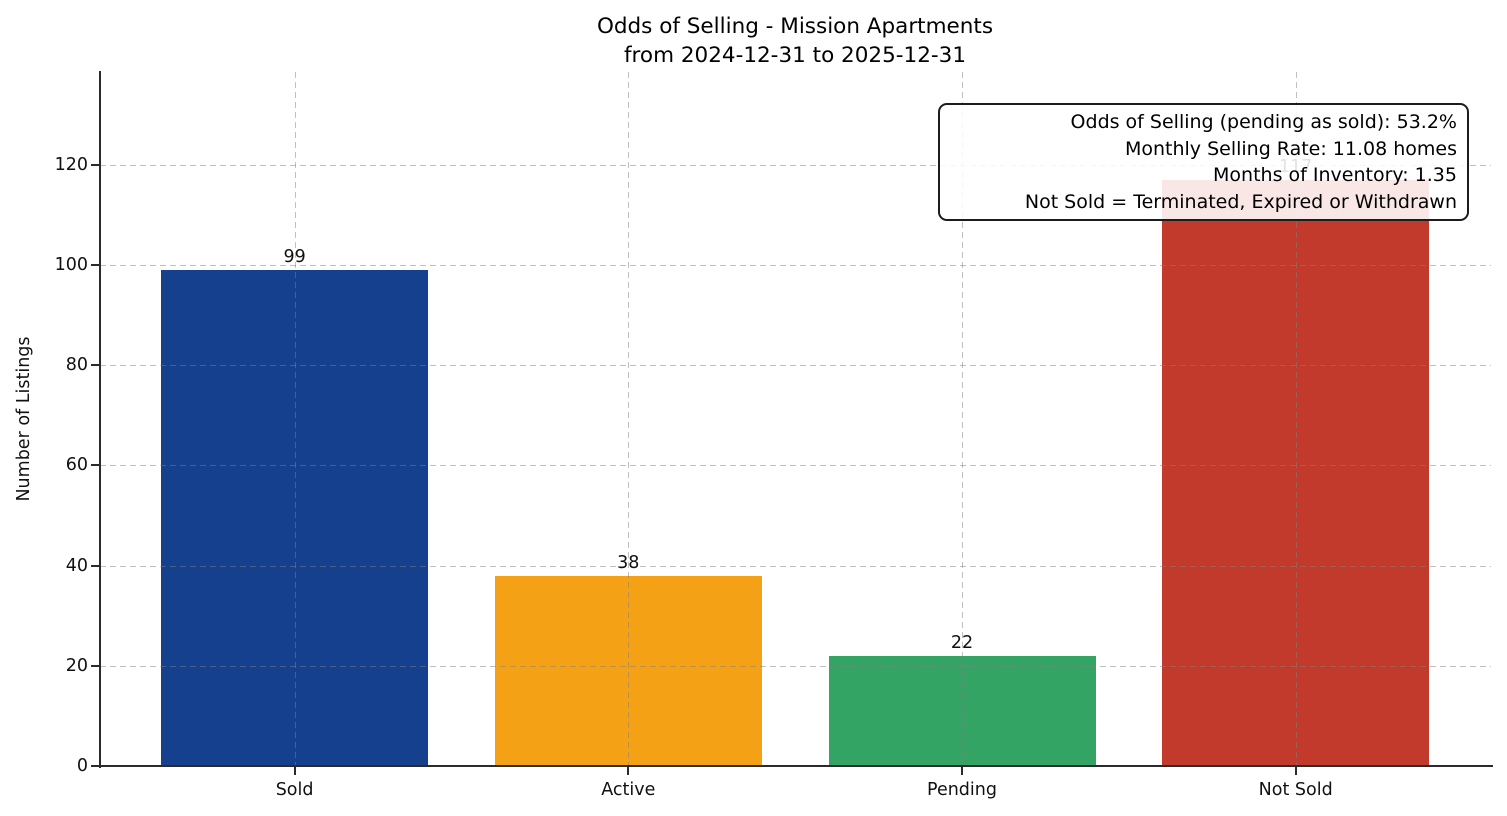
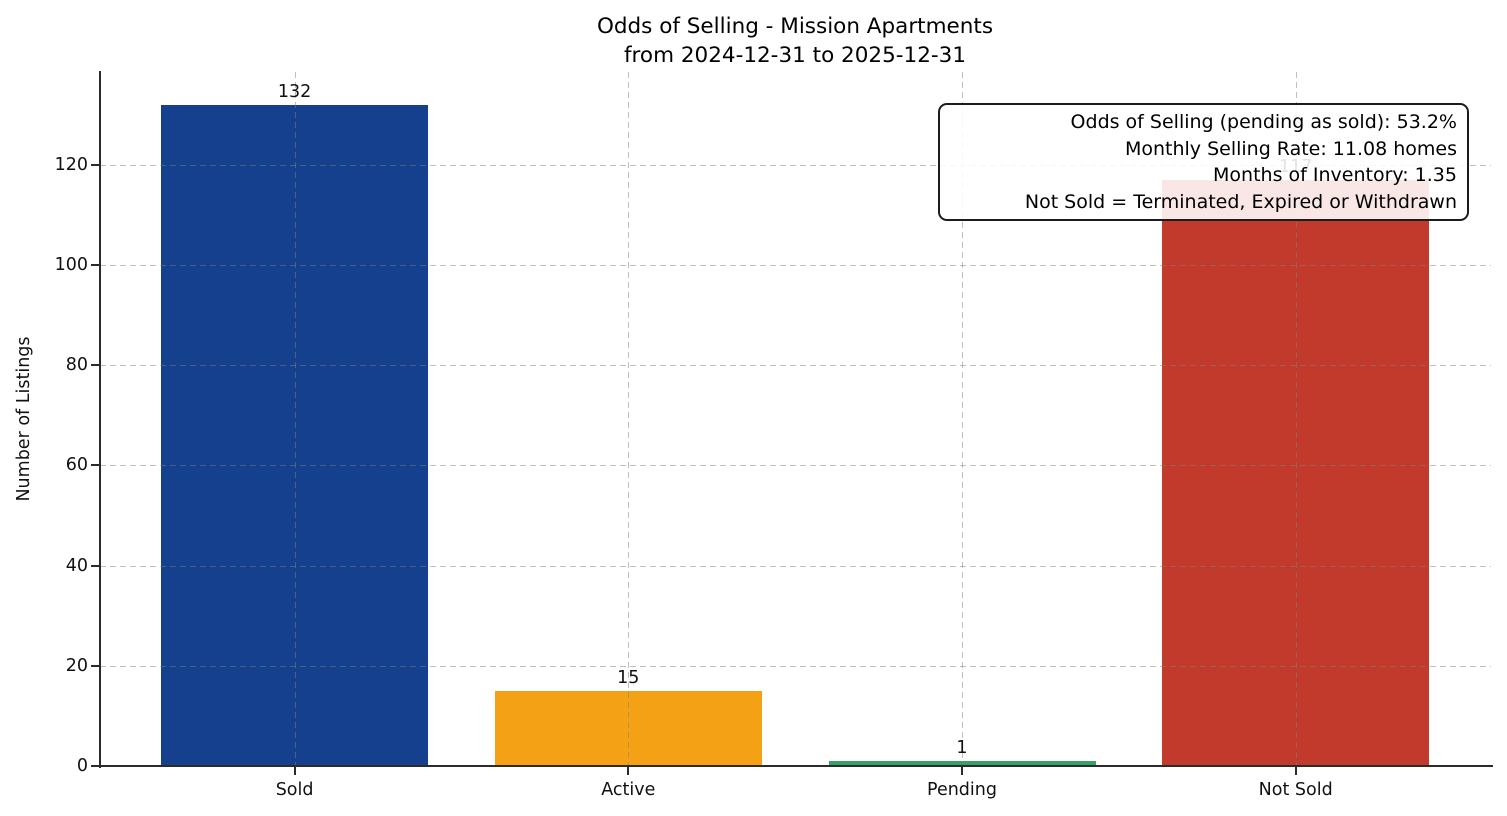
Sold: 99 -> 132
Active: 38 -> 15
Pending: 22 -> 1
